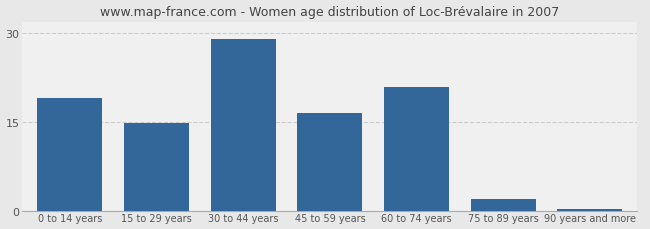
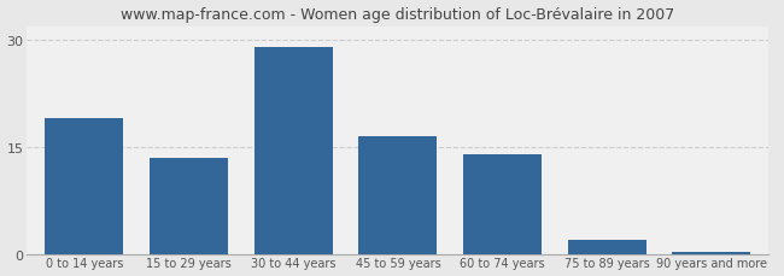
15 to 29 years: 14.8 -> 13.5
60 to 74 years: 21.0 -> 14.0
